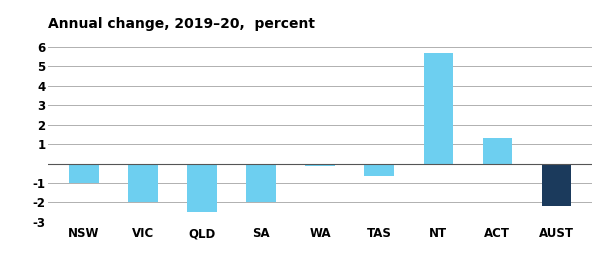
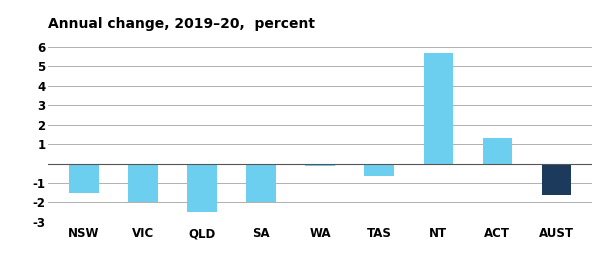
NSW: -1.0 -> -1.5
AUST: -2.2 -> -1.6
